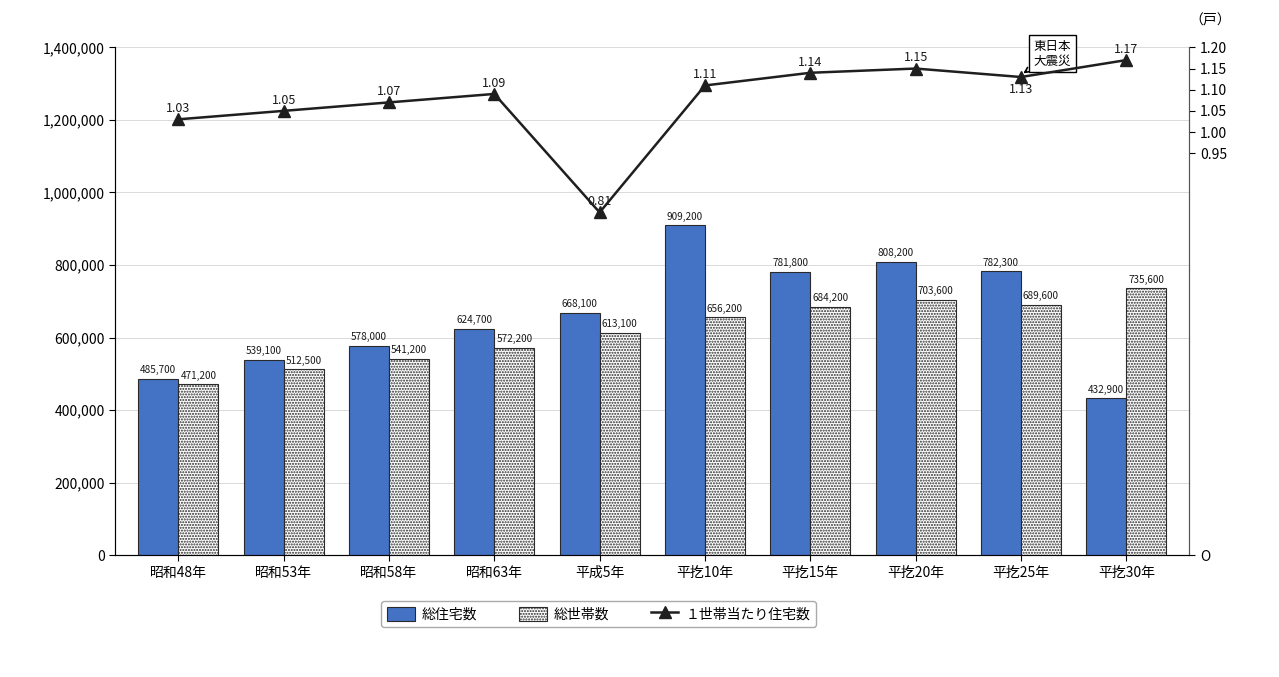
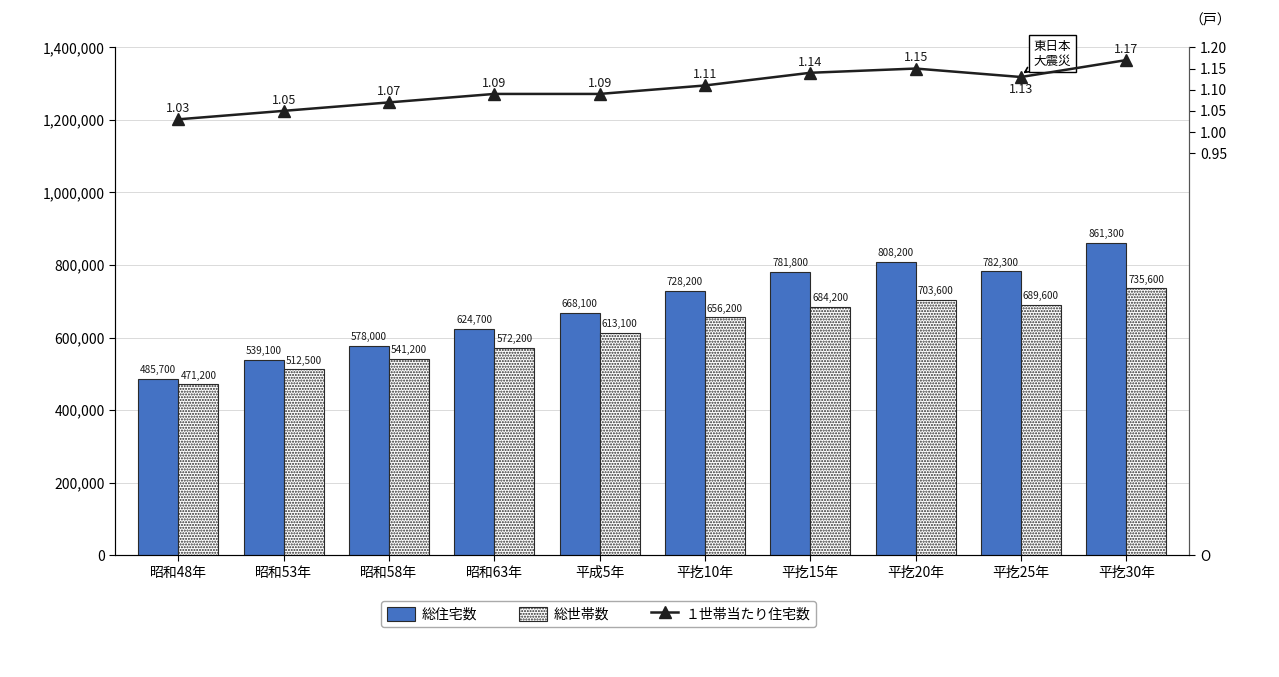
１世帯当たり住宅数/平成5年: 0.81 -> 1.09
総住宅数/平扢10年: 909,200 -> 728,200
総住宅数/平扢30年: 432,900 -> 861,300
